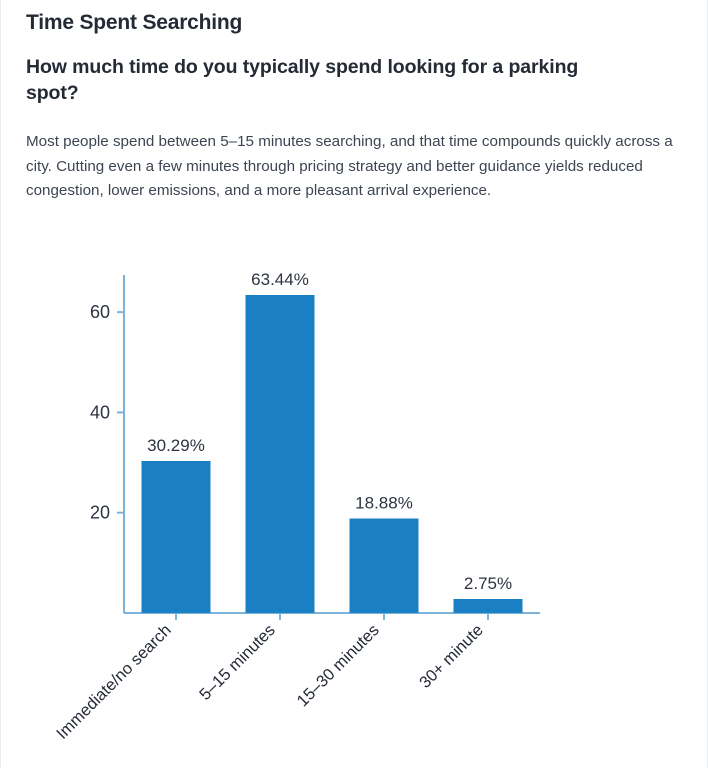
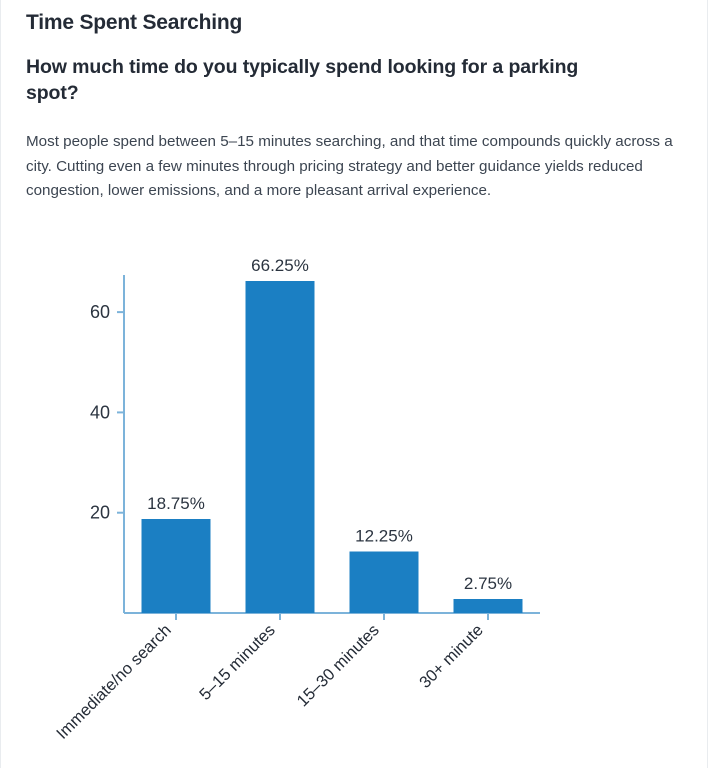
Immediate/no search: 30.29% -> 18.75%
5–15 minutes: 63.44% -> 66.25%
15–30 minutes: 18.88% -> 12.25%
